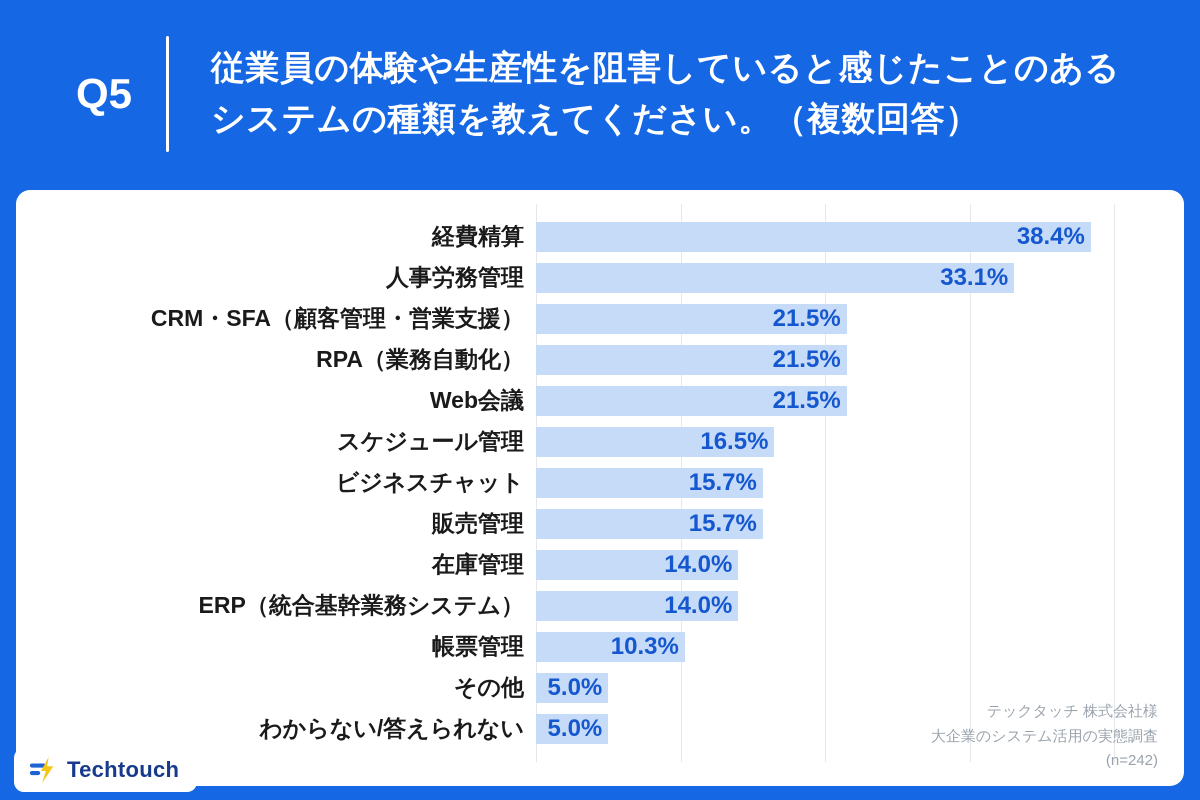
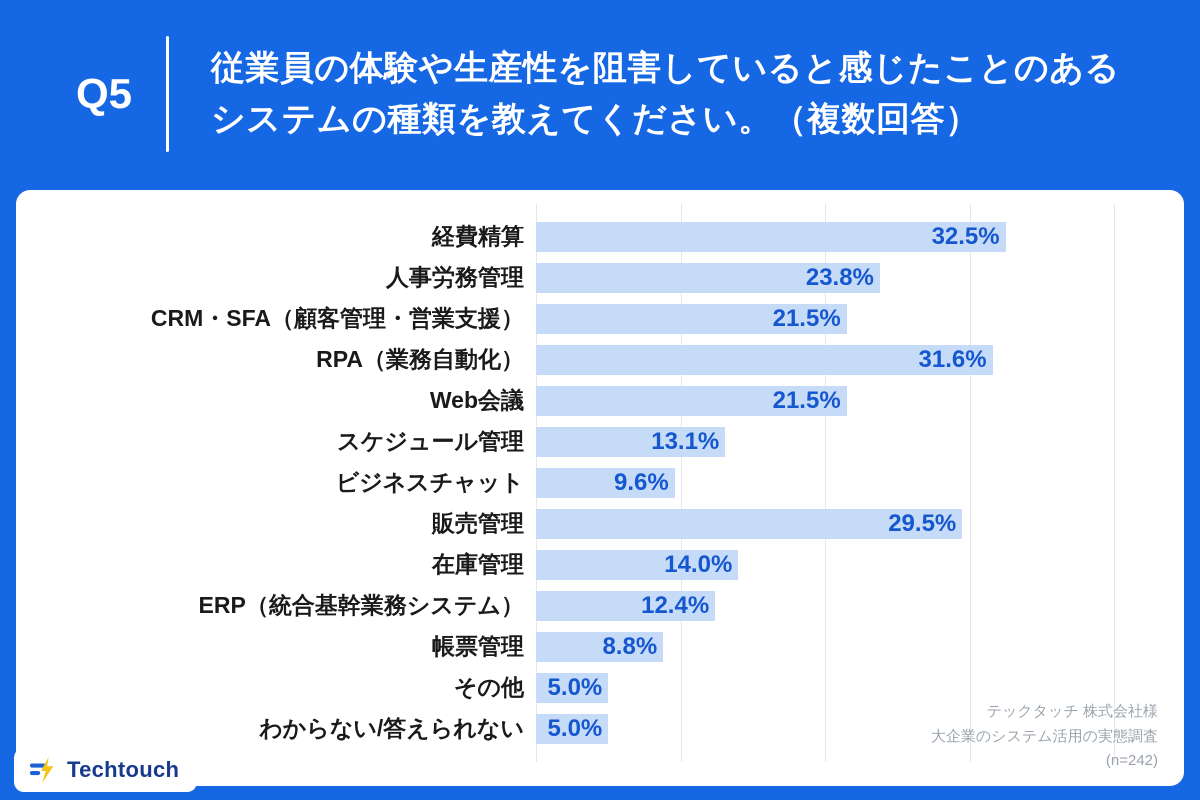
経費精算: 38.4% -> 32.5%
人事労務管理: 33.1% -> 23.8%
RPA（業務自動化）: 21.5% -> 31.6%
スケジュール管理: 16.5% -> 13.1%
ビジネスチャット: 15.7% -> 9.6%
販売管理: 15.7% -> 29.5%
ERP（統合基幹業務システム）: 14.0% -> 12.4%
帳票管理: 10.3% -> 8.8%
